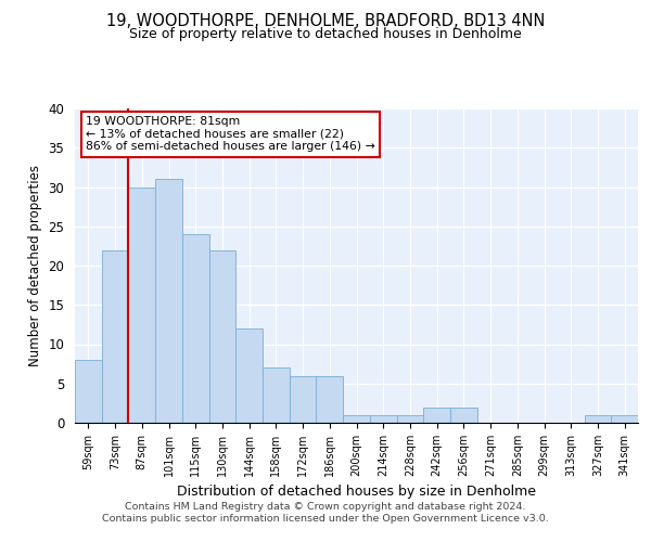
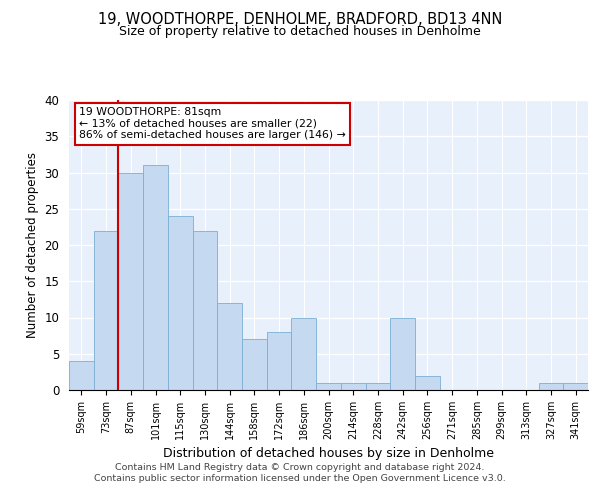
59sqm: 8 -> 4
172sqm: 6 -> 8
186sqm: 6 -> 10
242sqm: 2 -> 10
